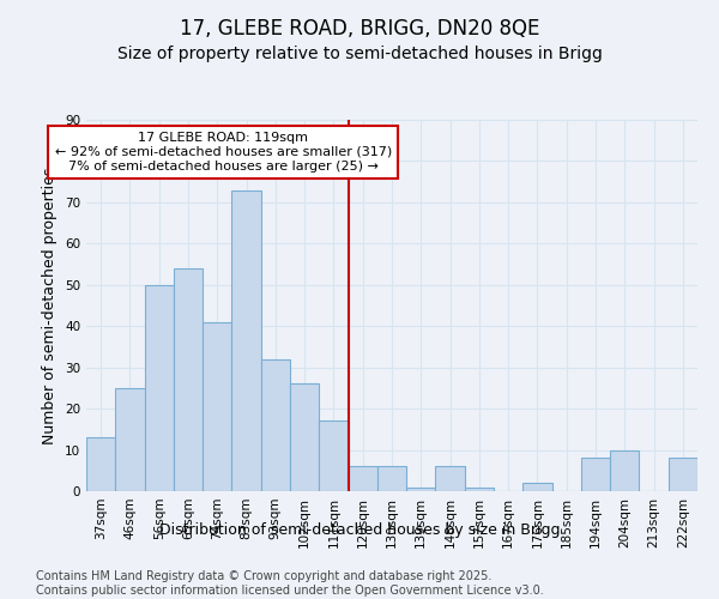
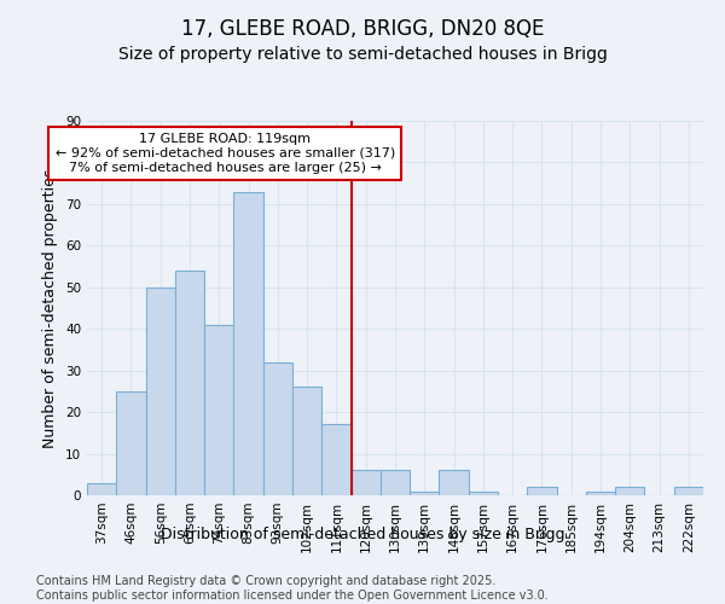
37sqm: 13 -> 3
194sqm: 8 -> 1
204sqm: 10 -> 2
222sqm: 8 -> 2
